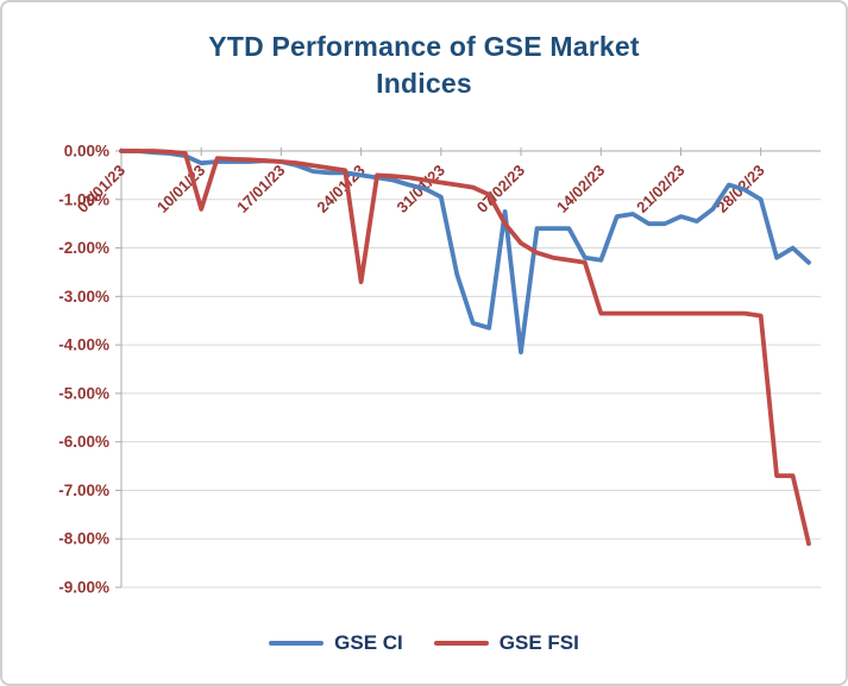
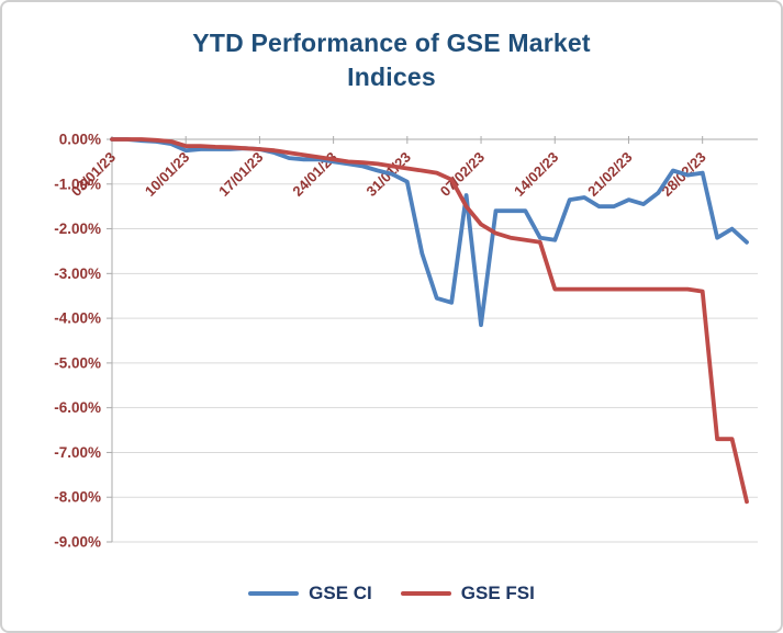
GSE FSI/10/01/23: -1.2% -> -0.1%
GSE FSI/24/01/23: -2.7% -> -0.5%
GSE CI/28/02/23: -1.0% -> -0.8%
